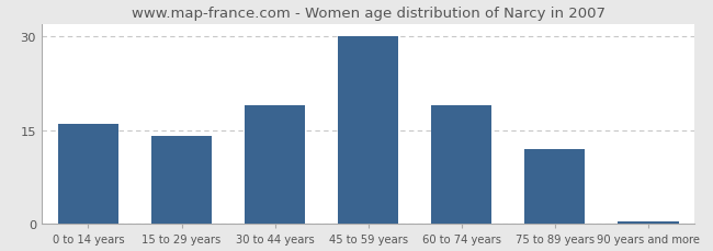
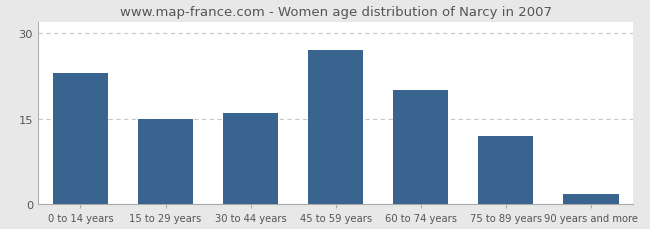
0 to 14 years: 16.0 -> 23.0
15 to 29 years: 14.0 -> 15.0
30 to 44 years: 19.0 -> 16.0
45 to 59 years: 30.0 -> 27.0
60 to 74 years: 19.0 -> 20.0
90 years and more: 0.4 -> 1.8
